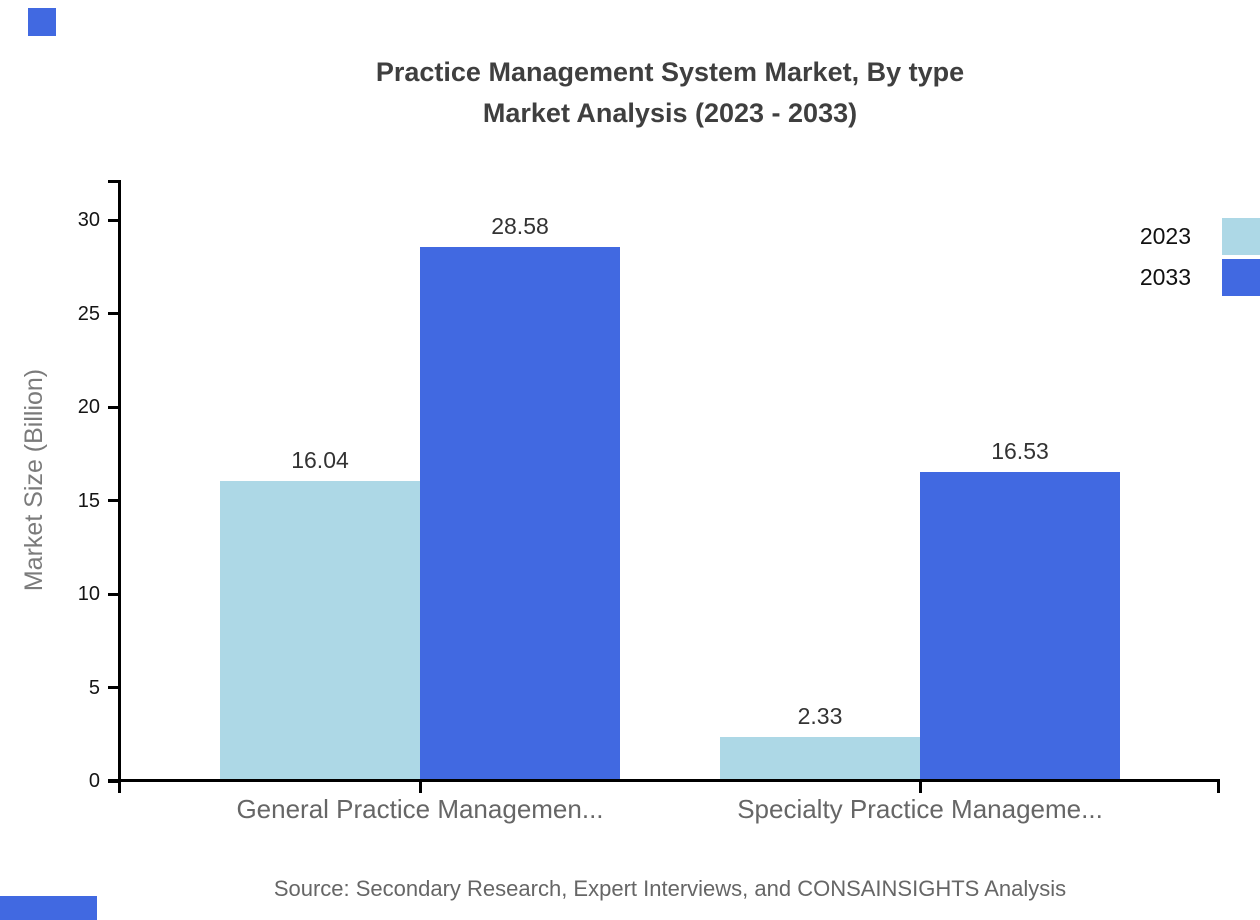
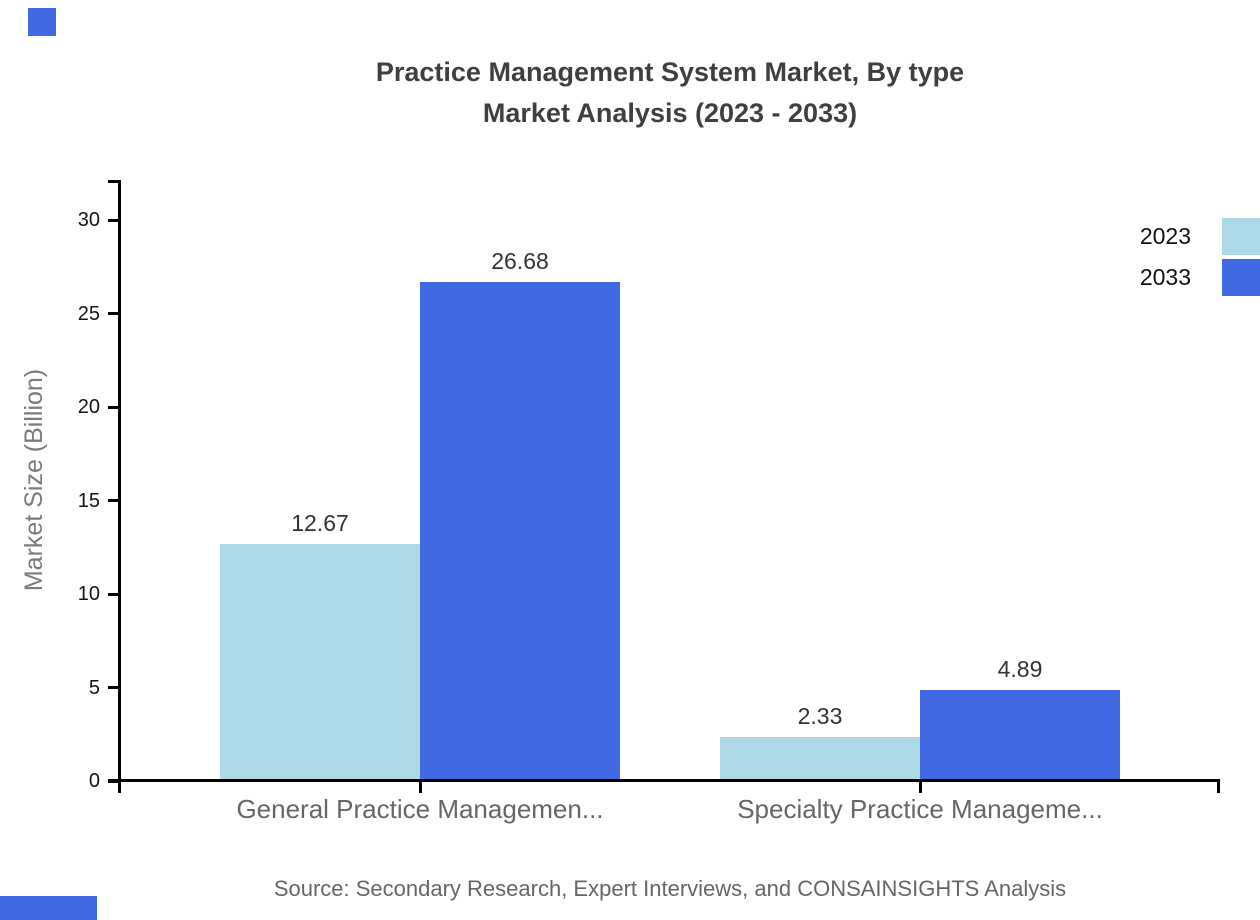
2023/General Practice Managemen...: 16.04 -> 12.67
2033/General Practice Managemen...: 28.58 -> 26.68
2033/Specialty Practice Manageme...: 16.53 -> 4.89
